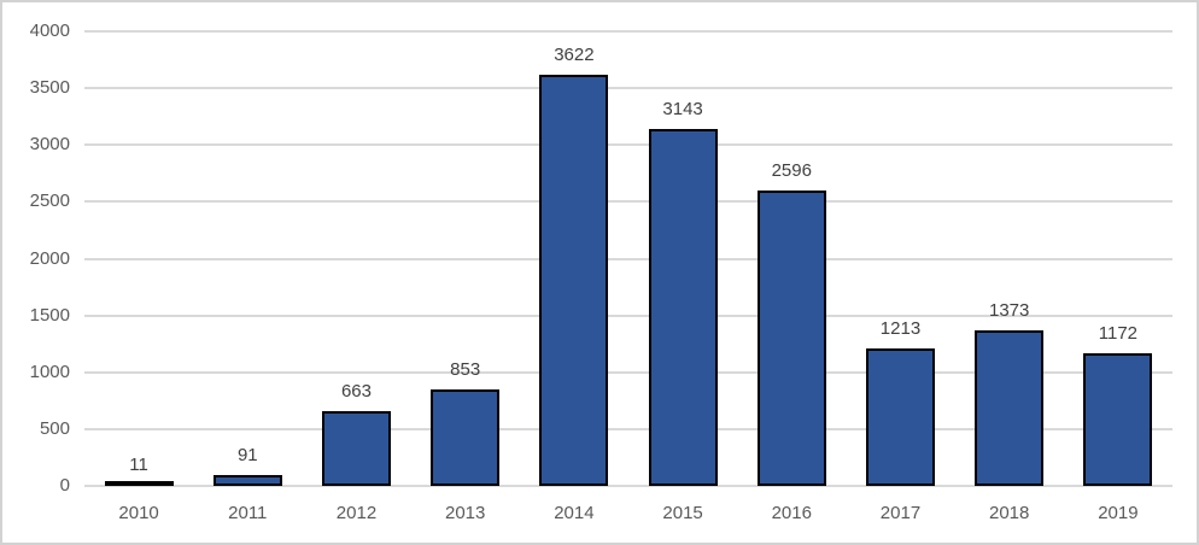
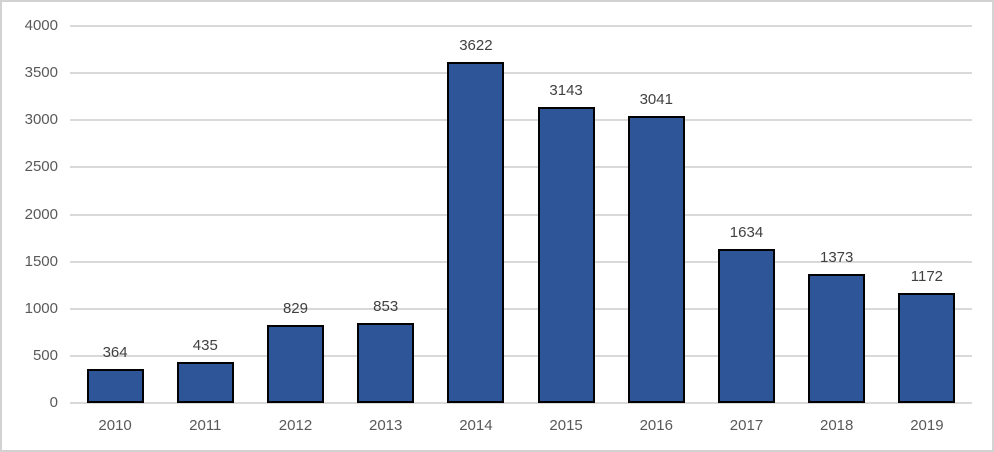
2010: 11 -> 364
2011: 91 -> 435
2012: 663 -> 829
2016: 2596 -> 3041
2017: 1213 -> 1634
